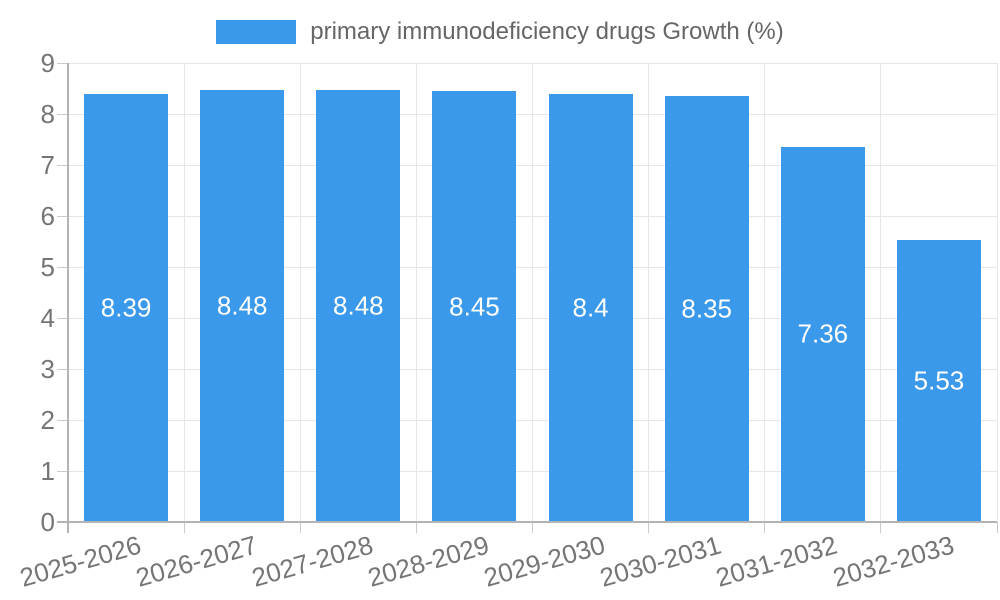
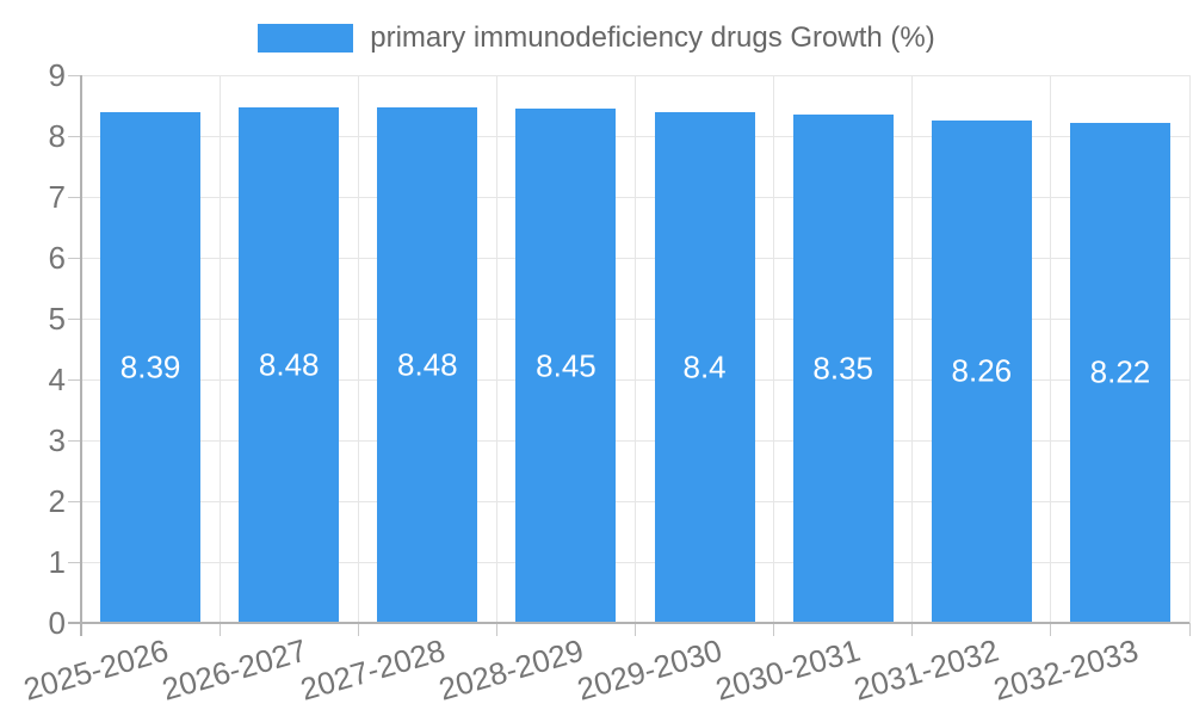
2031-2032: 7.36 -> 8.26
2032-2033: 5.53 -> 8.22
